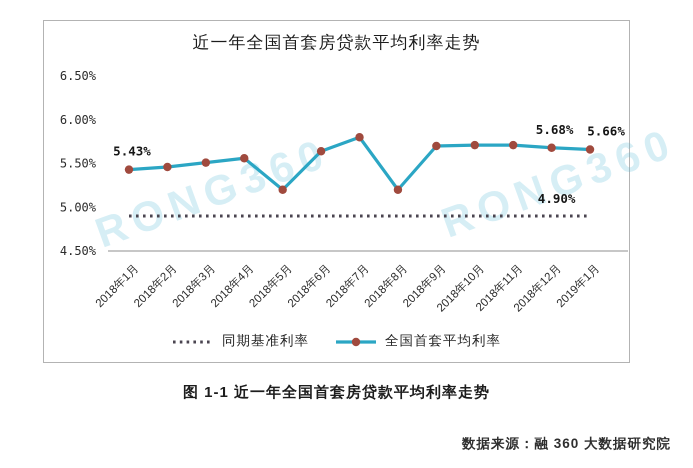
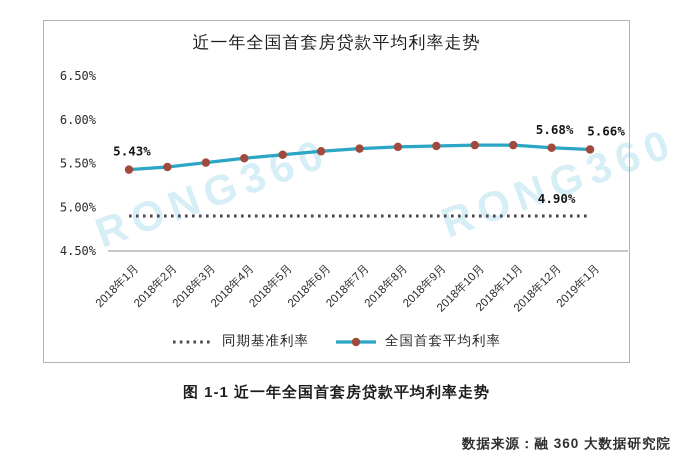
全国首套平均利率/2018年5月: 5.2% -> 5.6%
全国首套平均利率/2018年7月: 5.8% -> 5.7%
全国首套平均利率/2018年8月: 5.2% -> 5.7%
